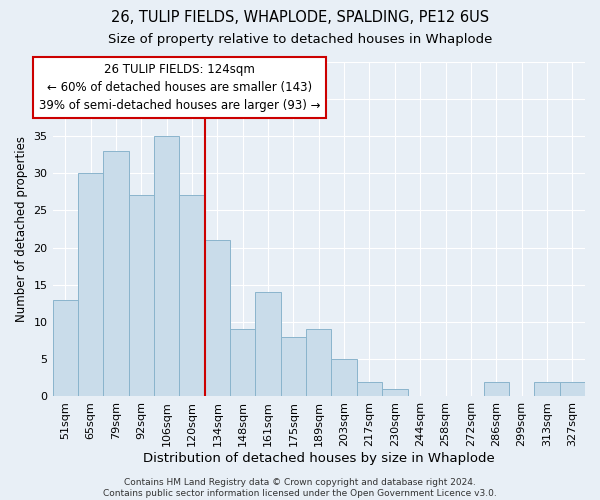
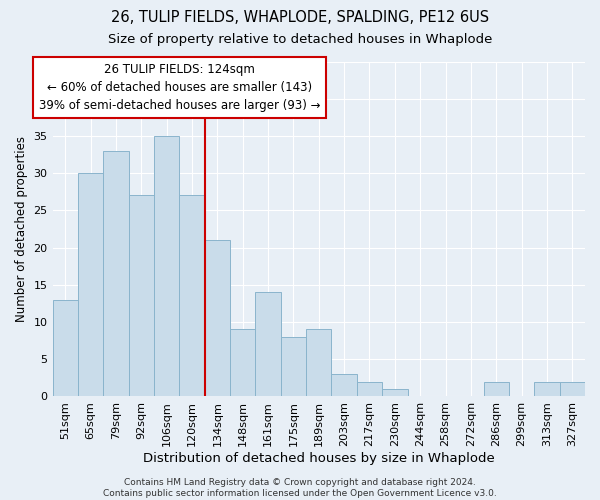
203sqm: 5 -> 3
